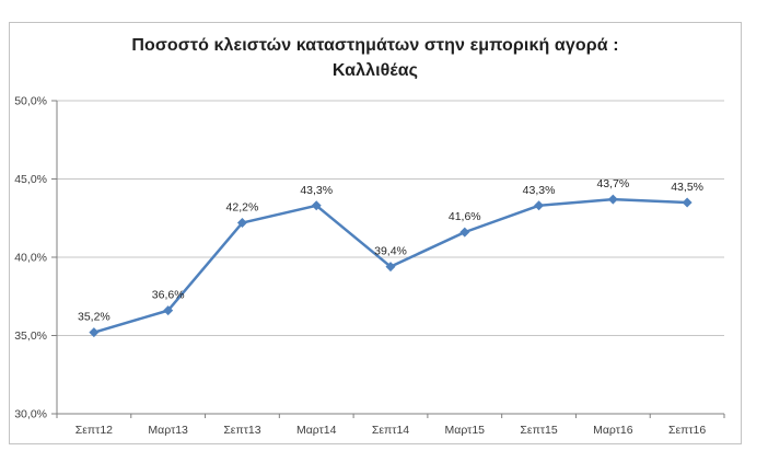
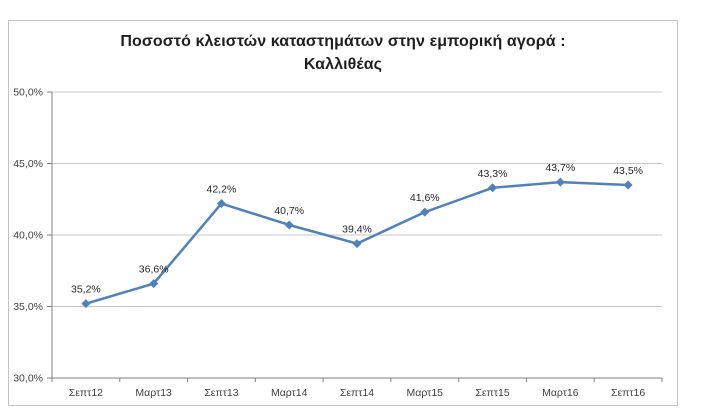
Μαρτ14: 43,3% -> 40,7%
